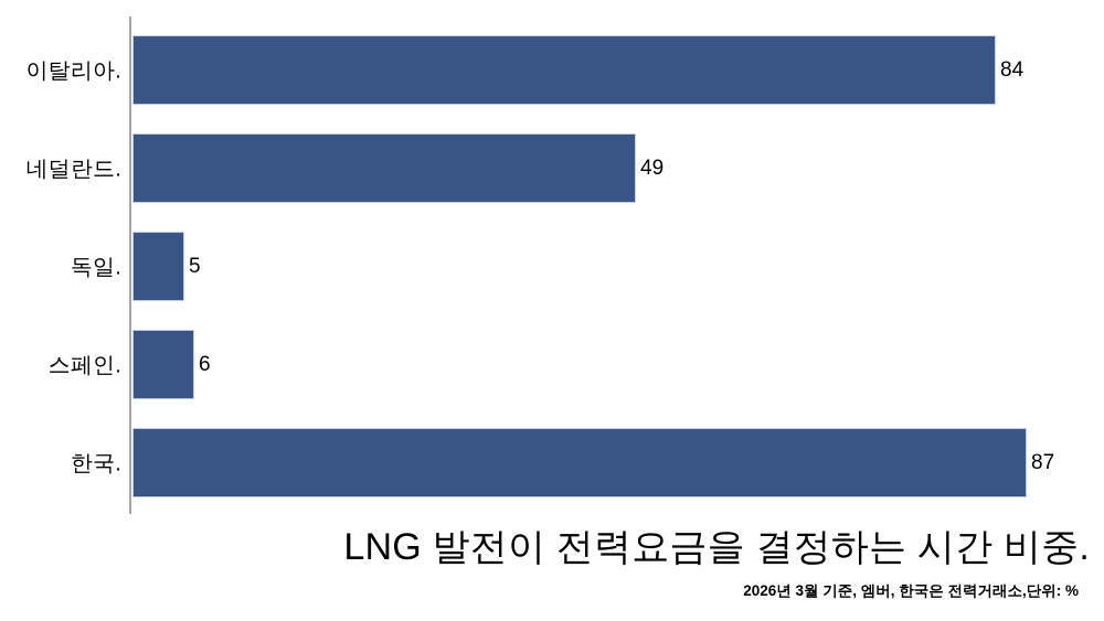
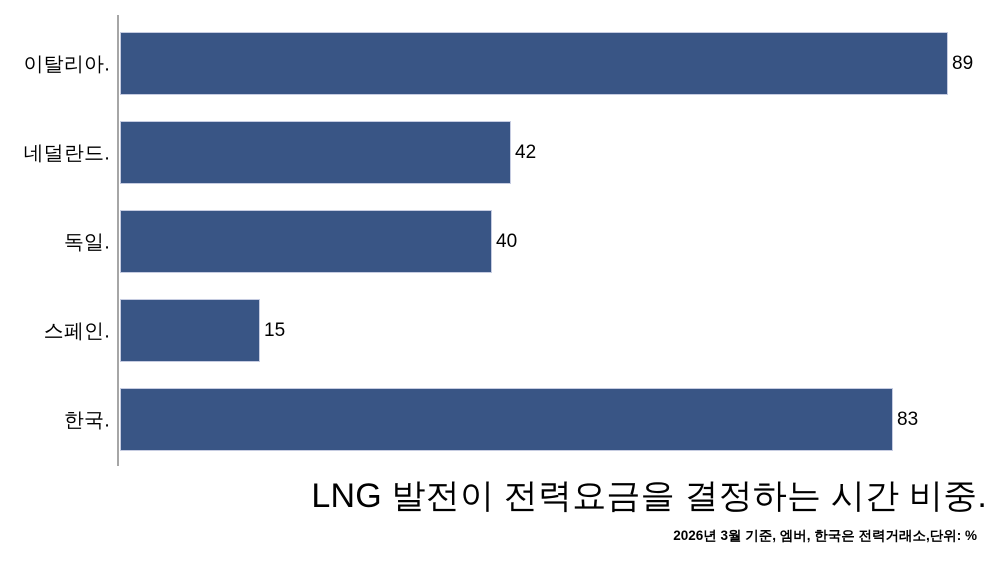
이탈리아.: 84 -> 89
네덜란드.: 49 -> 42
독일.: 5 -> 40
스페인.: 6 -> 15
한국.: 87 -> 83
